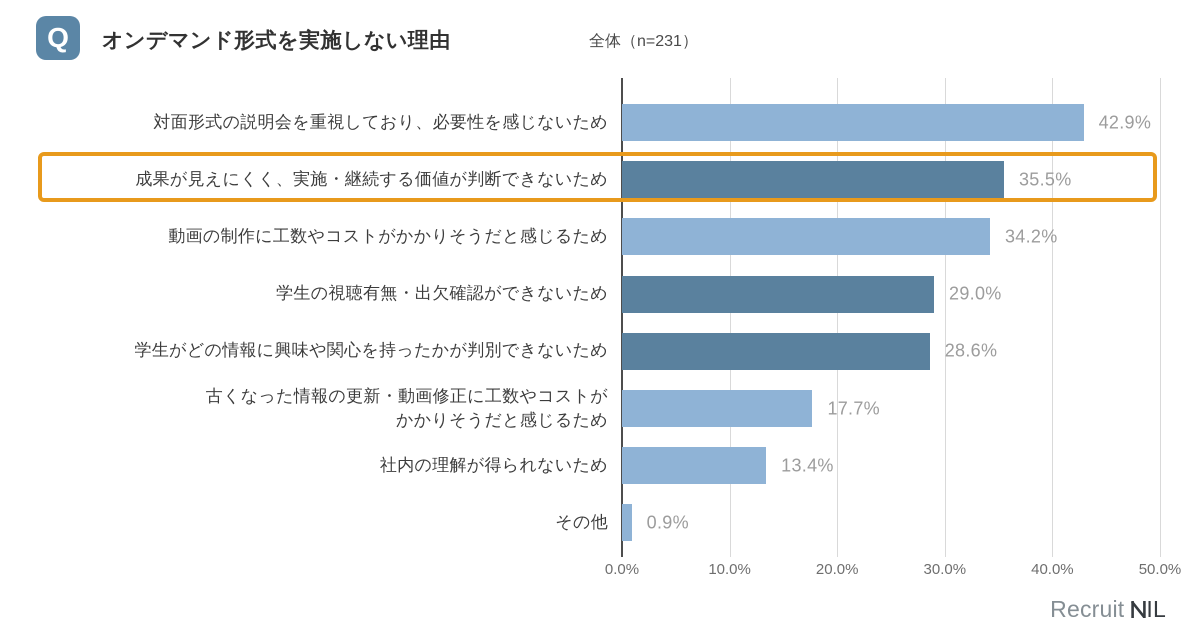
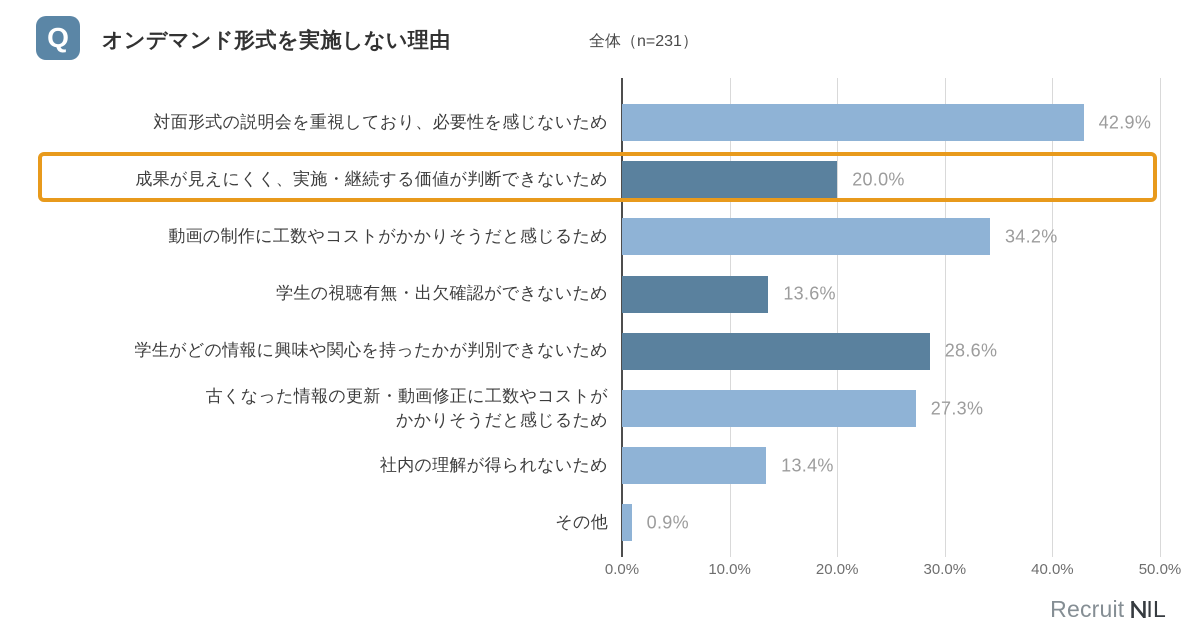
成果が見えにくく、実施・継続する価値が判断できないため: 35.5% -> 20.0%
学生の視聴有無・出欠確認ができないため: 29.0% -> 13.6%
古くなった情報の更新・動画修正に工数やコストが かかりそうだと感じるため: 17.7% -> 27.3%
